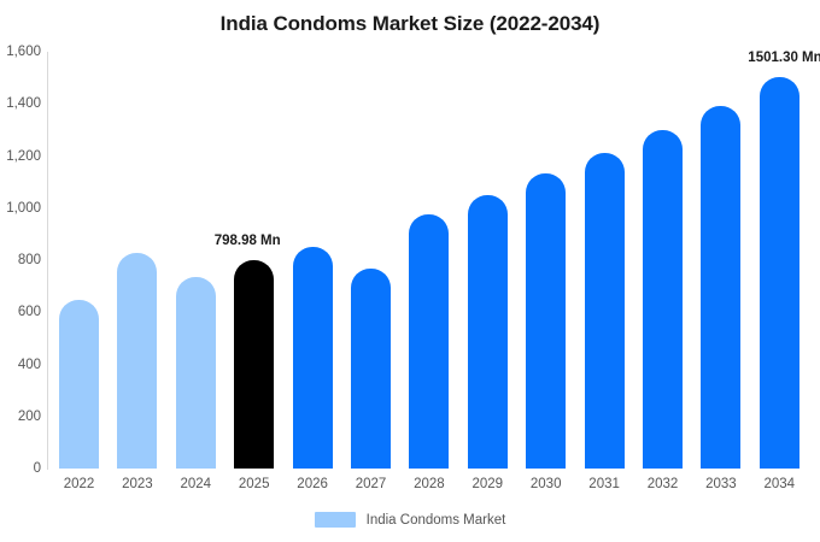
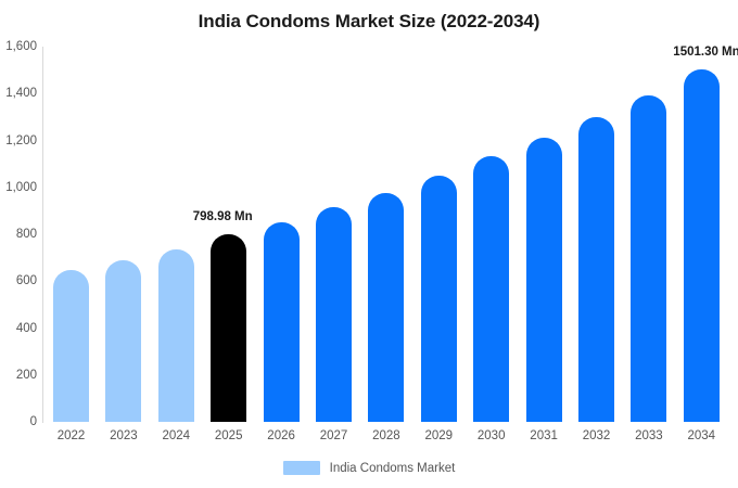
2023: 830 -> 690
2027: 770 -> 910
